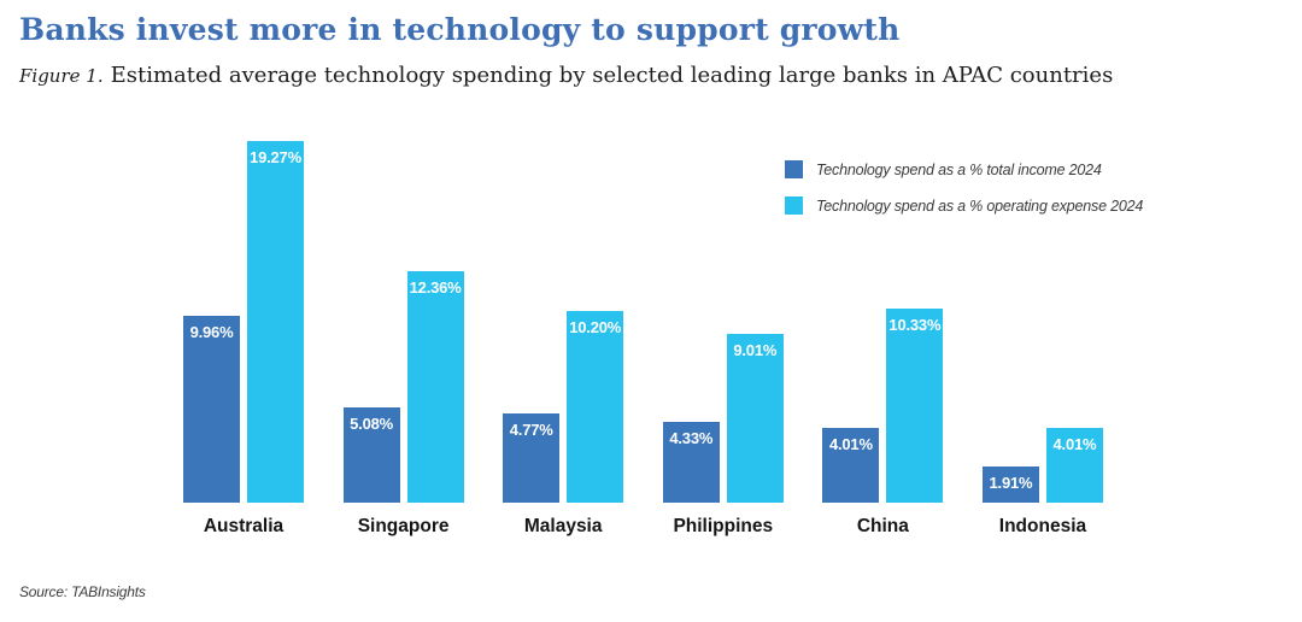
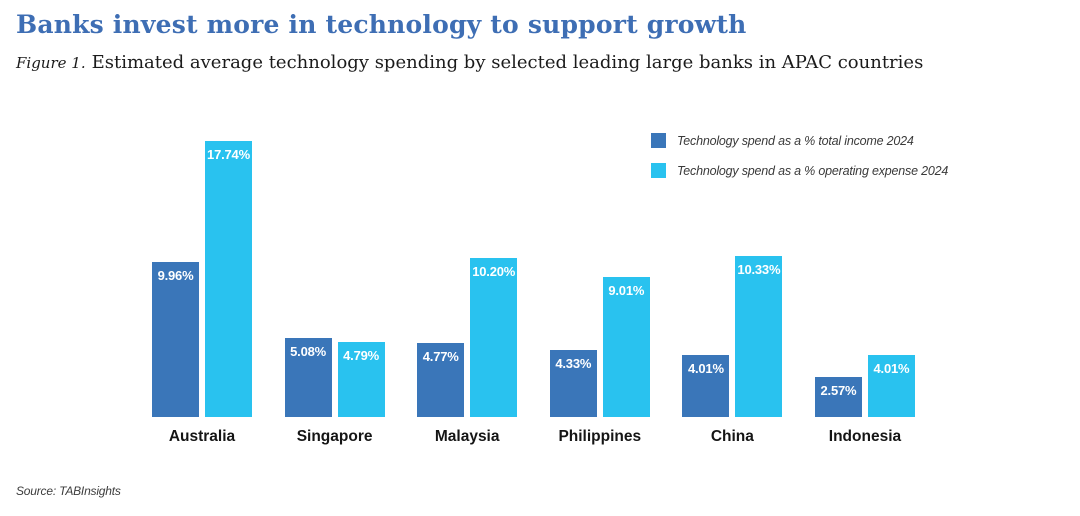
Technology spend as a % operating expense 2024/Australia: 19.27% -> 17.74%
Technology spend as a % operating expense 2024/Singapore: 12.36% -> 4.79%
Technology spend as a % total income 2024/Indonesia: 1.91% -> 2.57%
